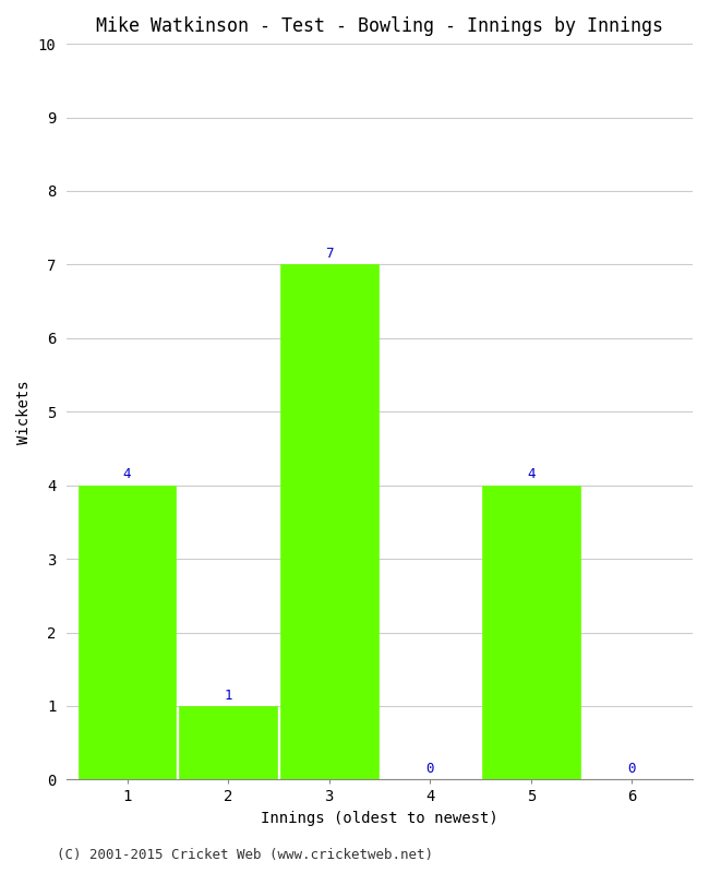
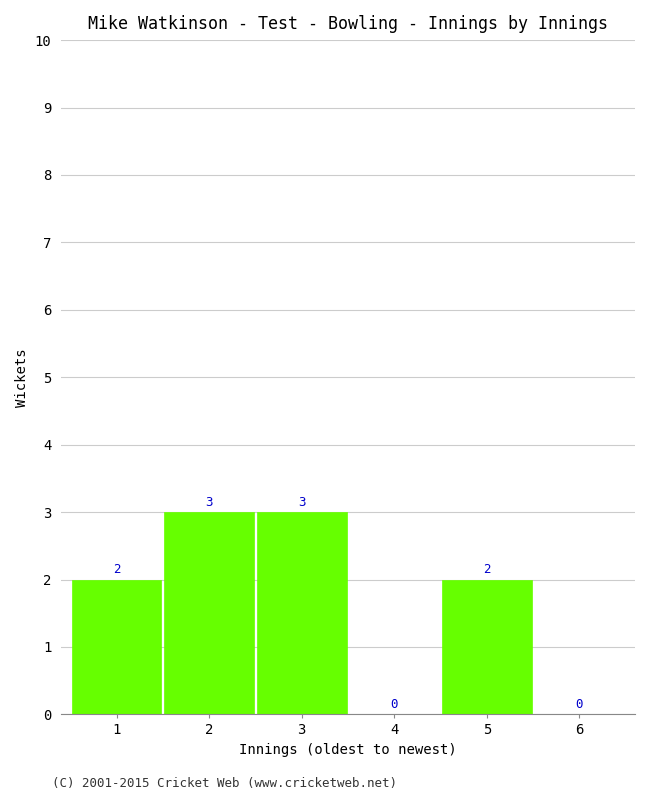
1: 4 -> 2
2: 1 -> 3
3: 7 -> 3
5: 4 -> 2
